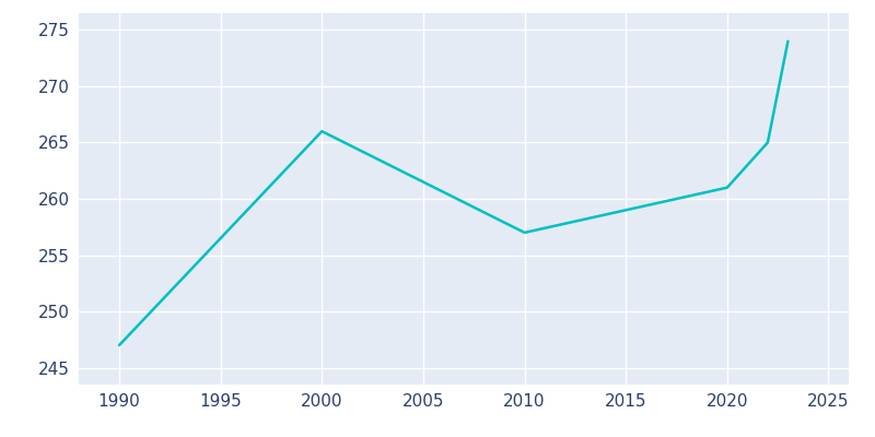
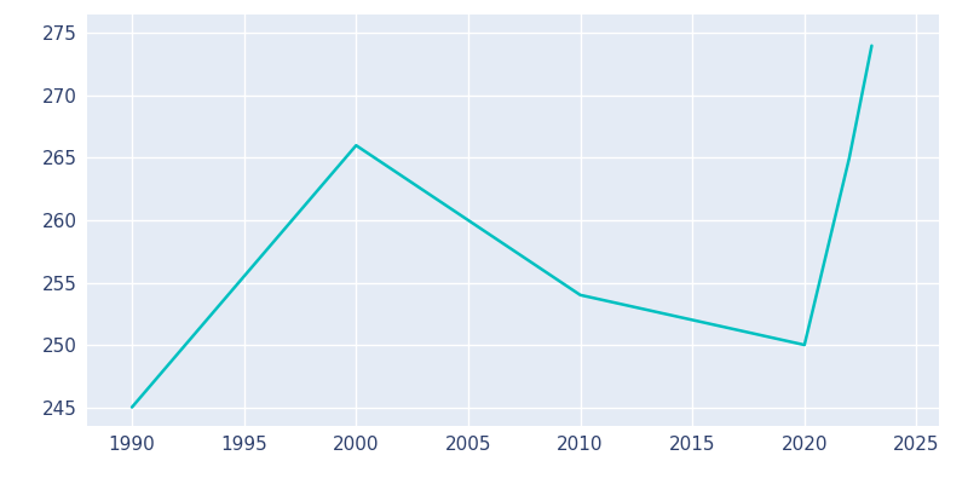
1990: 247 -> 245
2010: 257 -> 254
2020: 261 -> 250
